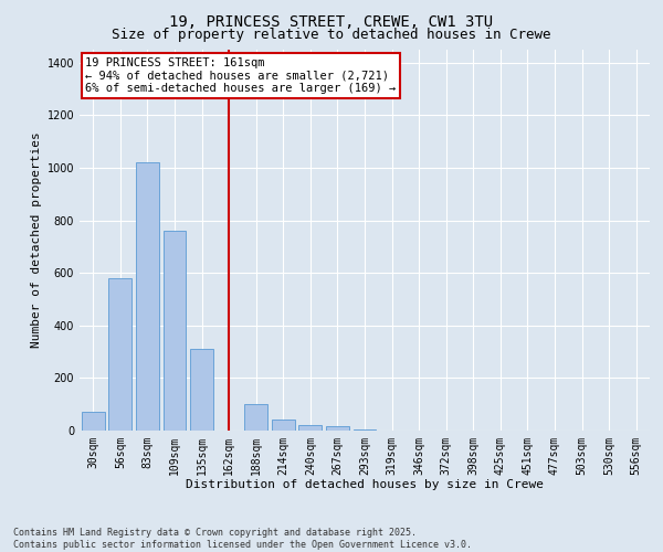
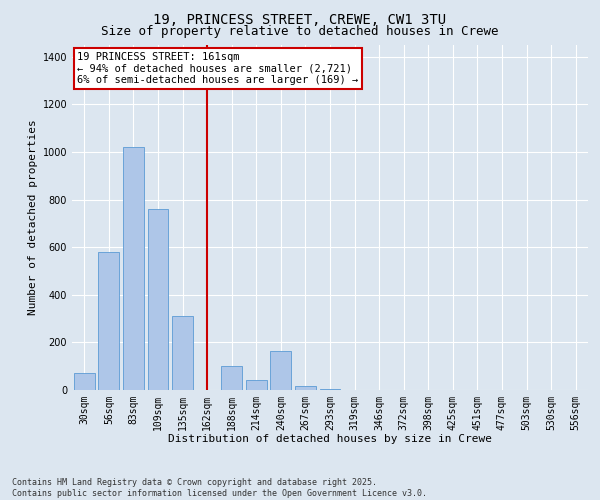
240sqm: 22 -> 165
